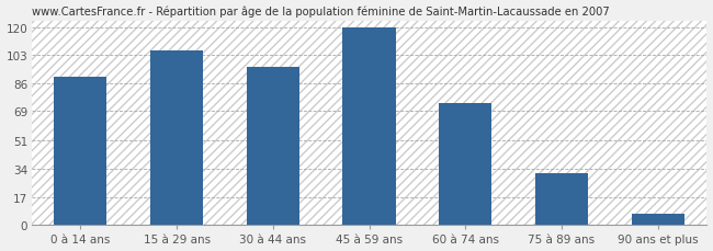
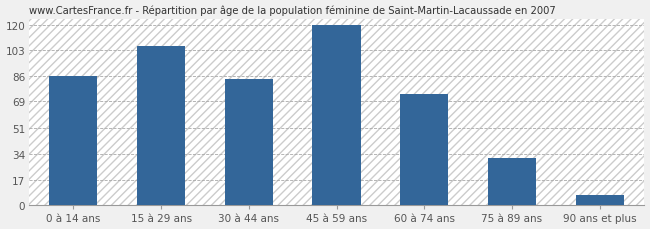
0 à 14 ans: 90 -> 86
30 à 44 ans: 96 -> 84
